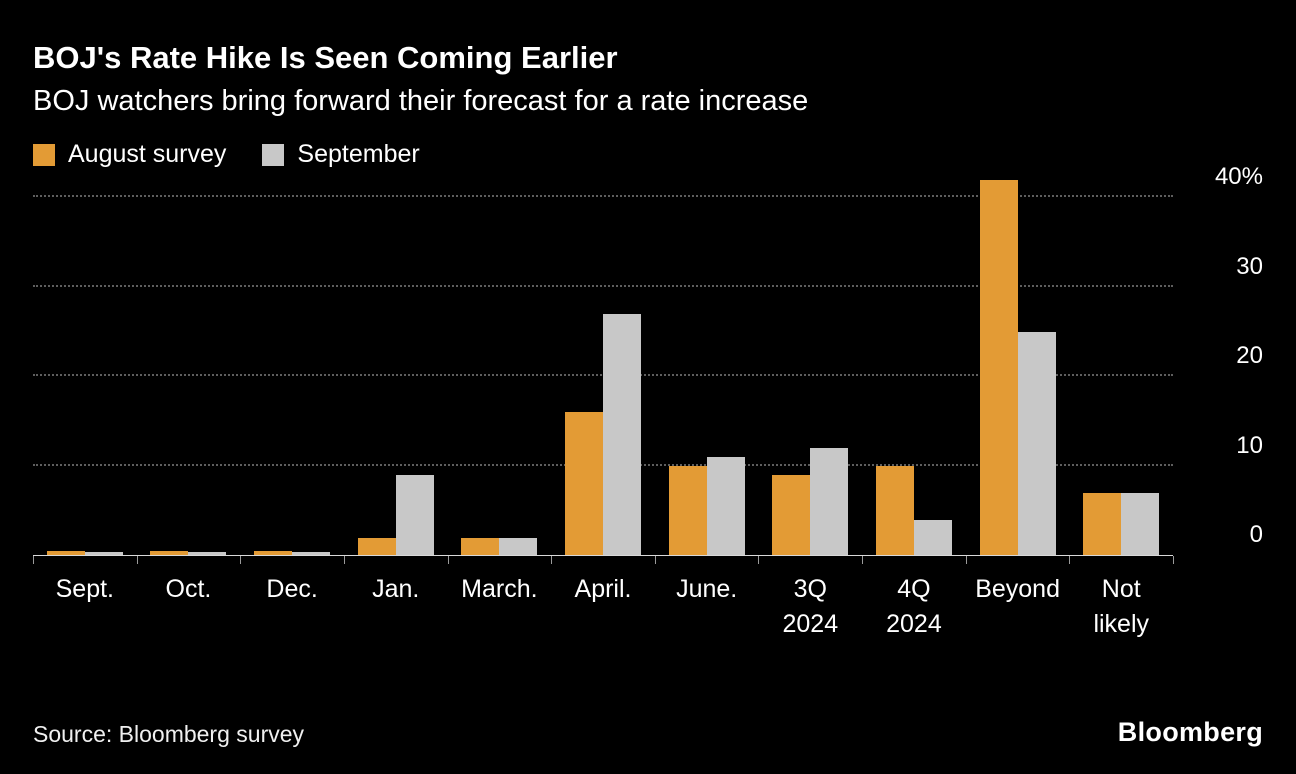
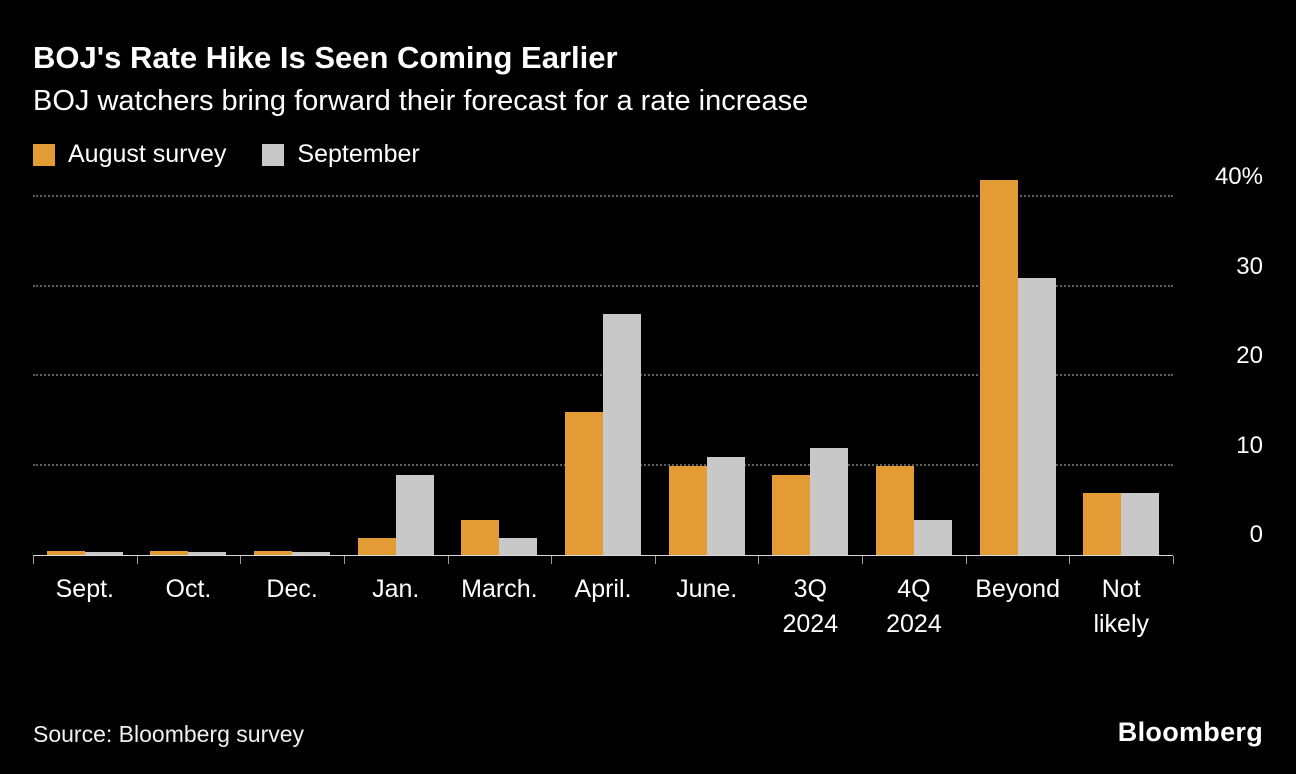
August survey/March.: 2% -> 4%
September/Beyond: 25% -> 31%
